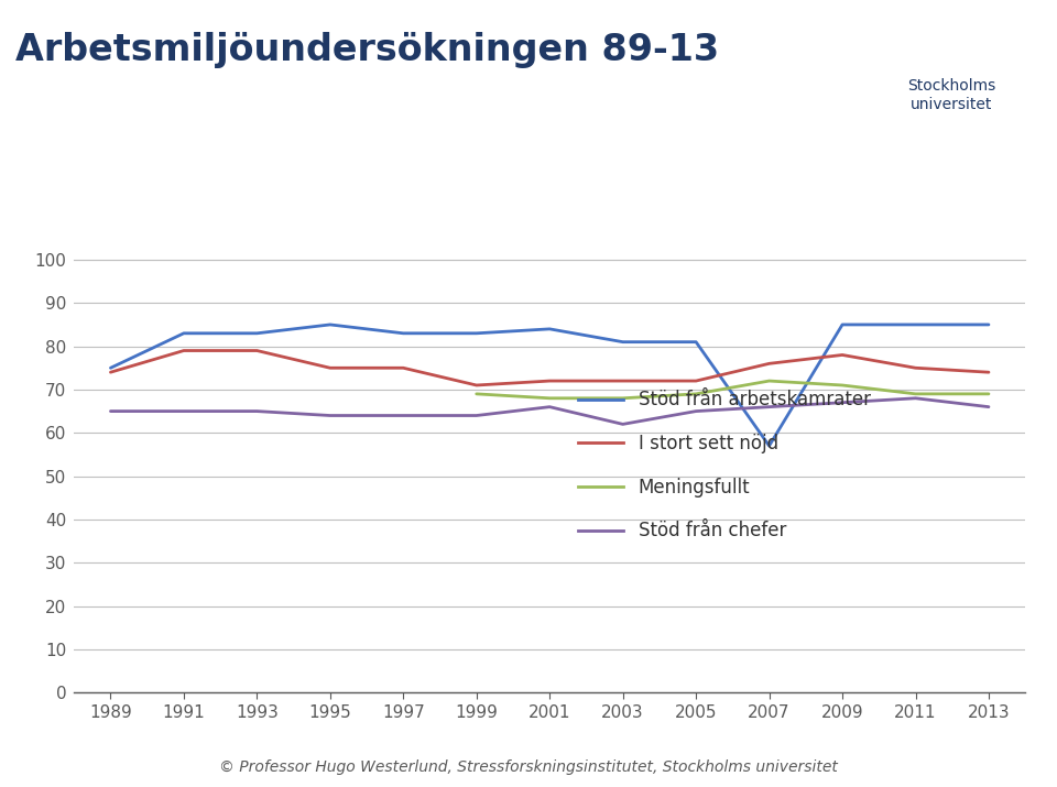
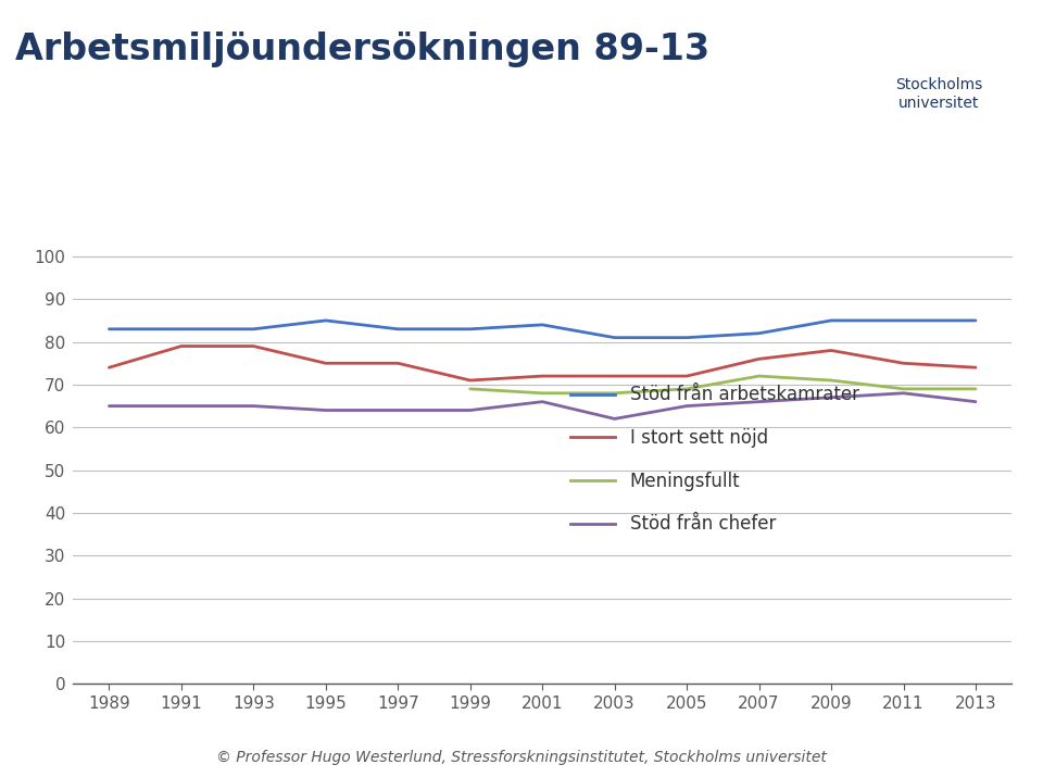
Stöd från arbetskamrater/1989: 75 -> 83
Stöd från arbetskamrater/2007: 57 -> 82
